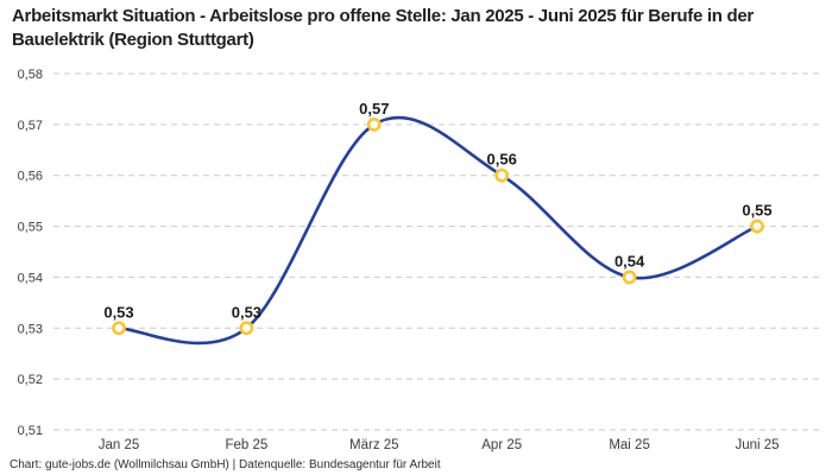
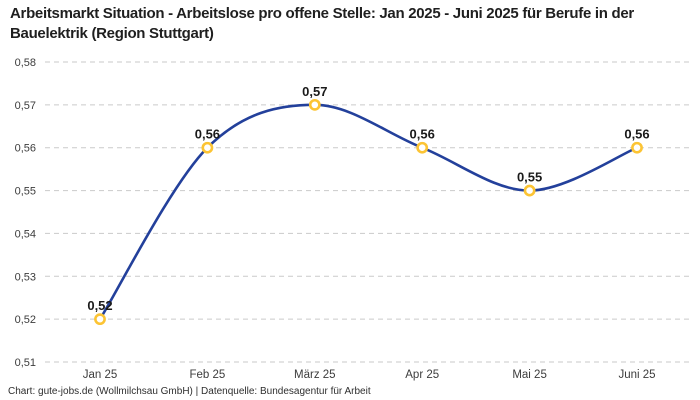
Jan 25: 0,53 -> 0,52
Feb 25: 0,53 -> 0,56
Mai 25: 0,54 -> 0,55
Juni 25: 0,55 -> 0,56
